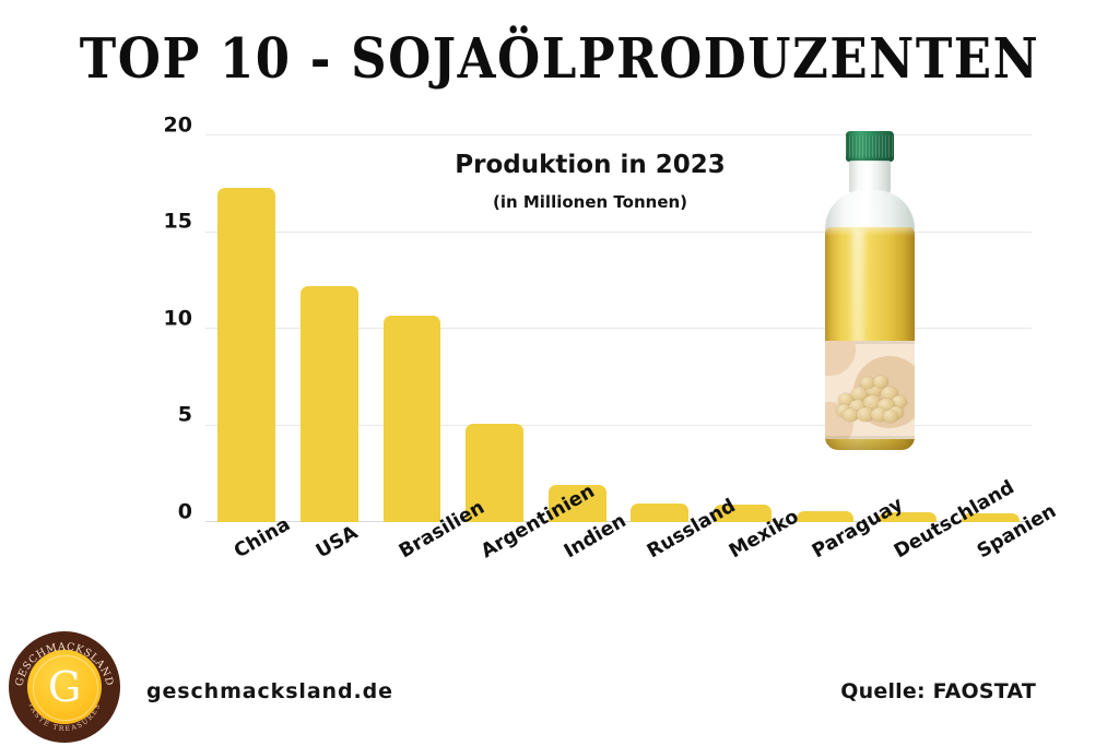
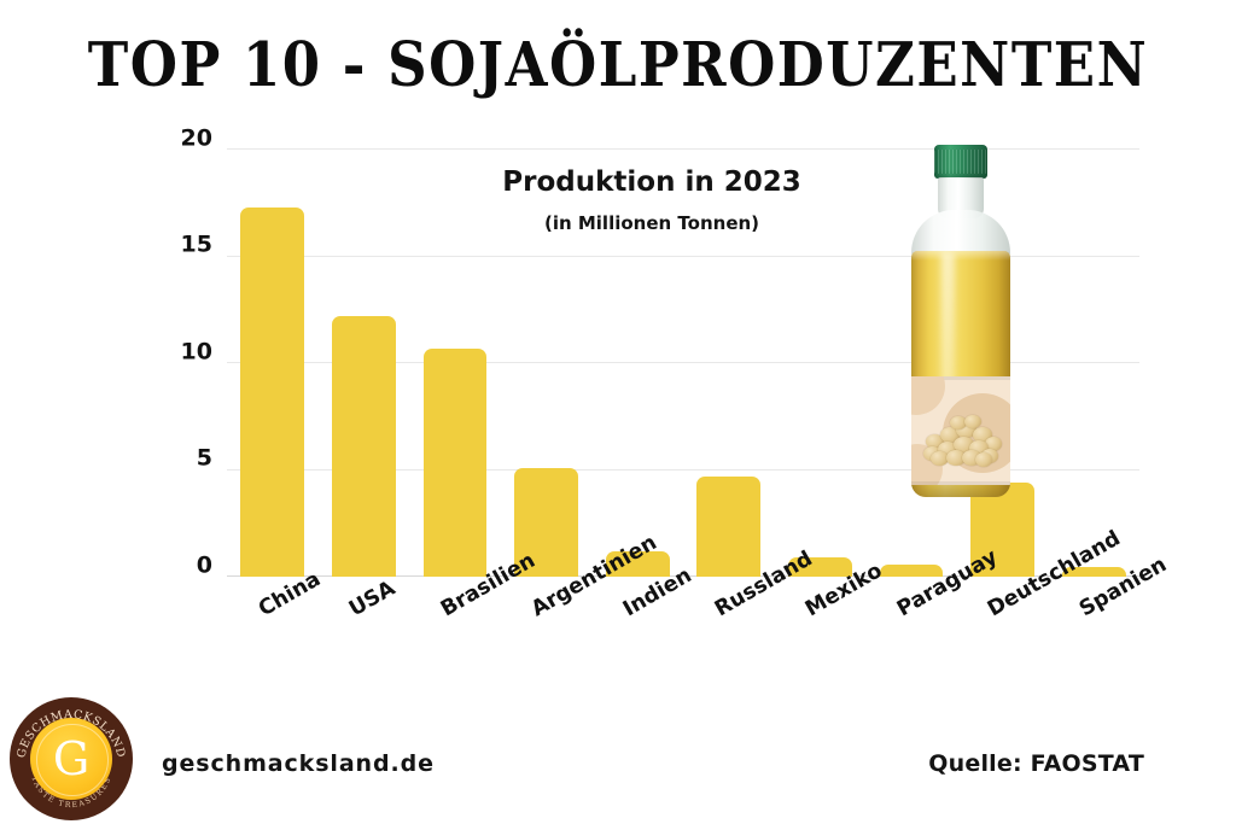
Indien: 1.9 -> 1.2
Russland: 0.9 -> 4.7
Deutschland: 0.5 -> 4.4
